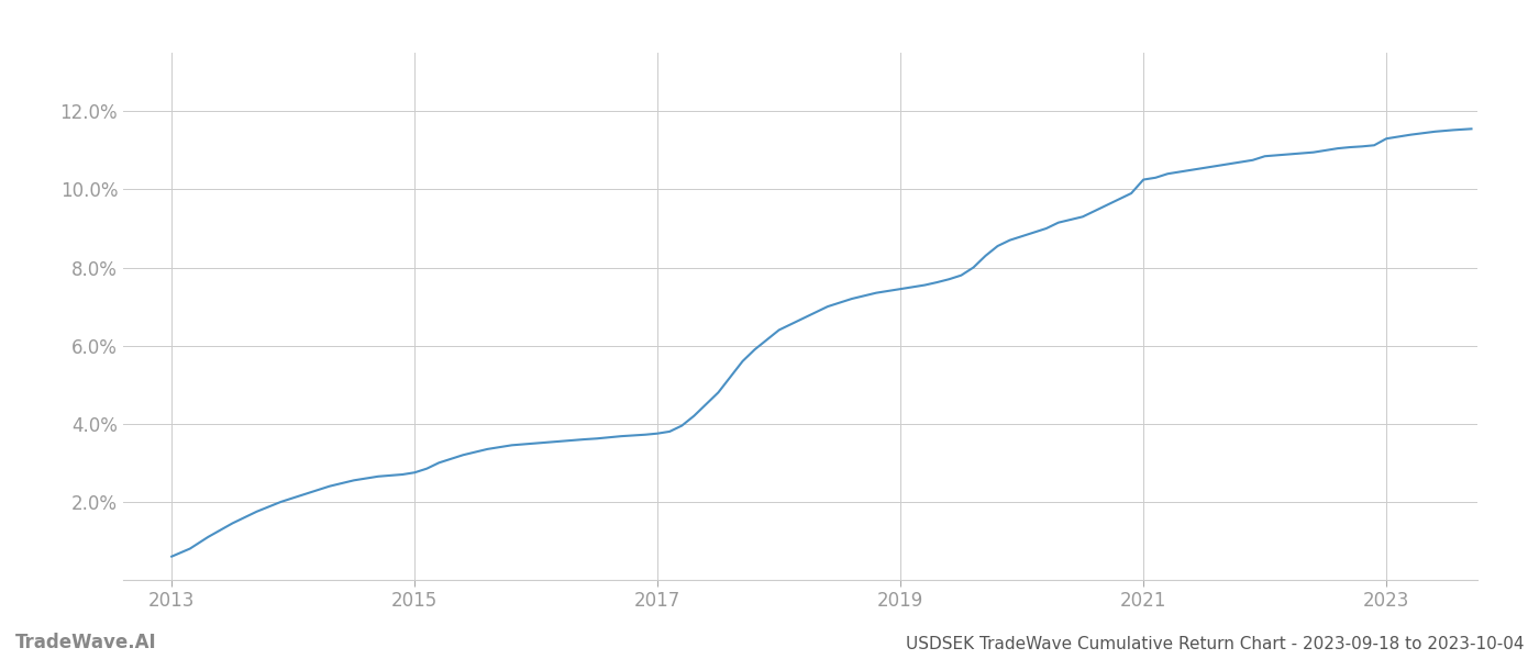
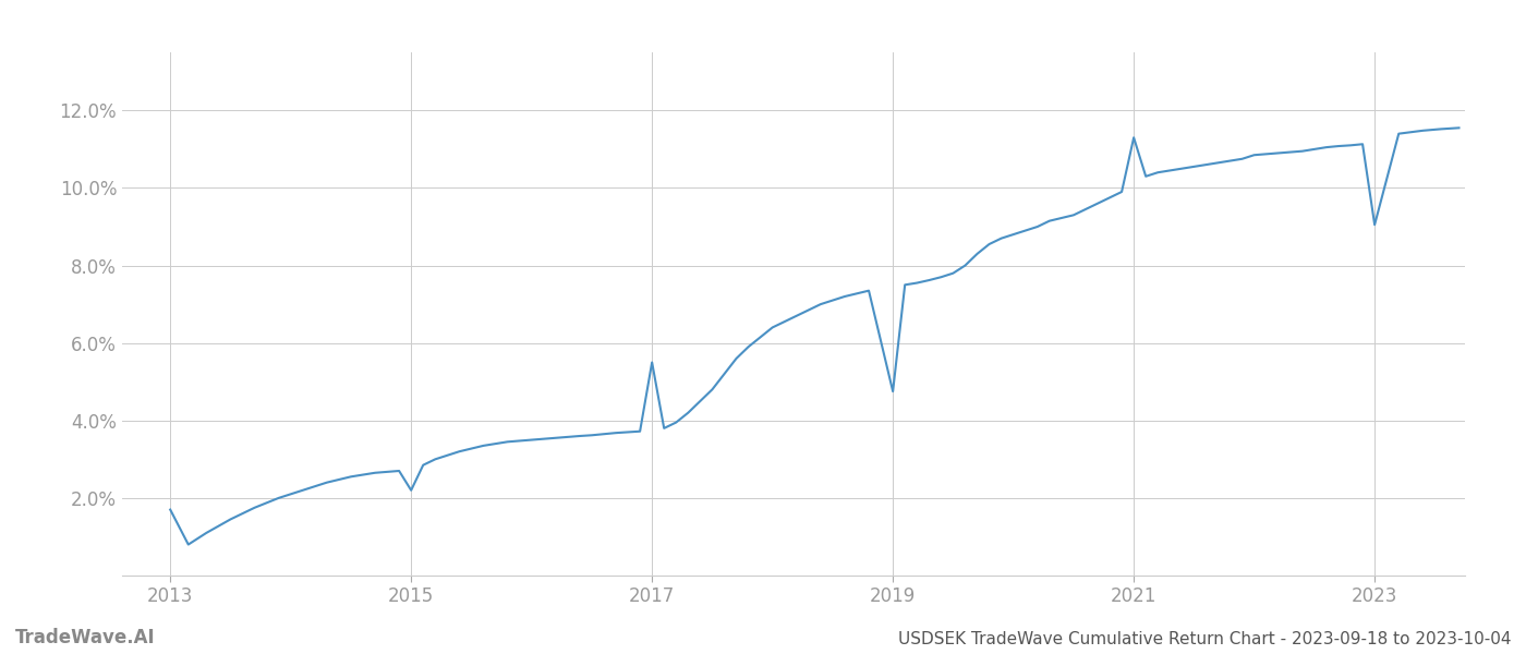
2013: 0.60% -> 1.70%
2015: 2.75% -> 2.20%
2017: 3.75% -> 5.50%
2019: 7.45% -> 4.75%
2021: 10.25% -> 11.30%
2023: 11.30% -> 9.05%
